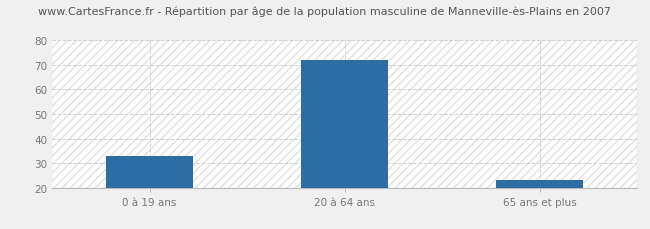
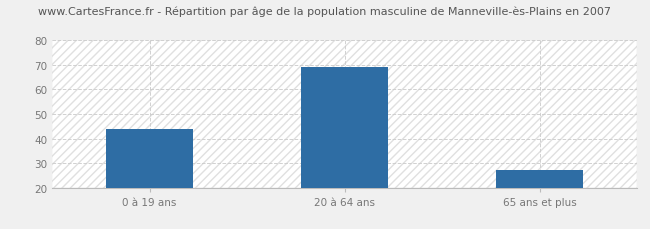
0 à 19 ans: 33 -> 44
20 à 64 ans: 72 -> 69
65 ans et plus: 23 -> 27
